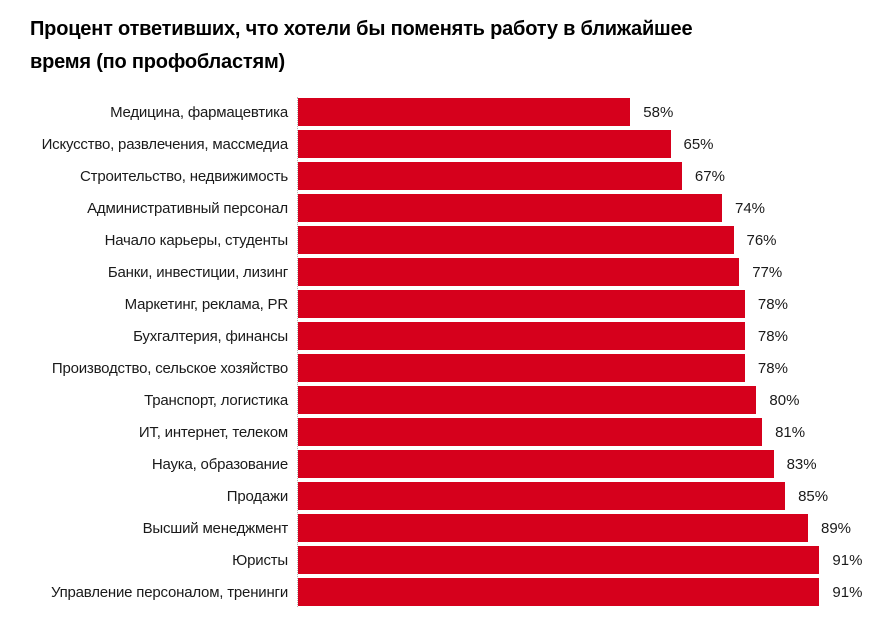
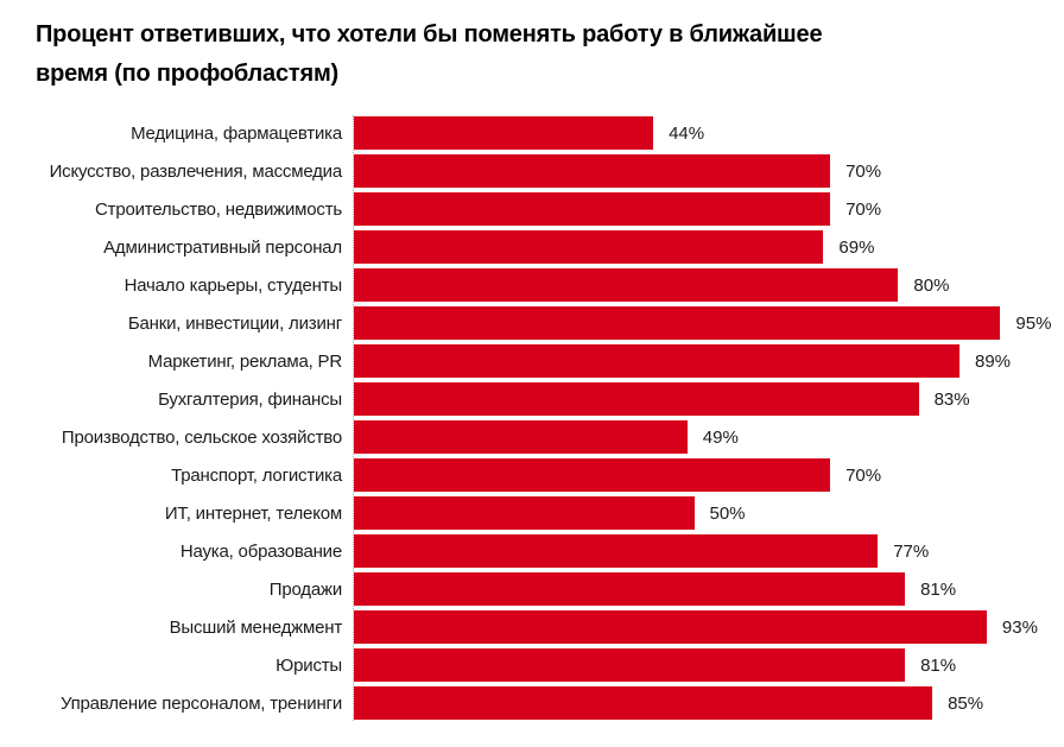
Медицина, фармацевтика: 58% -> 44%
Искусство, развлечения, массмедиа: 65% -> 70%
Строительство, недвижимость: 67% -> 70%
Административный персонал: 74% -> 69%
Начало карьеры, студенты: 76% -> 80%
Банки, инвестиции, лизинг: 77% -> 95%
Маркетинг, реклама, PR: 78% -> 89%
Бухгалтерия, финансы: 78% -> 83%
Производство, сельское хозяйство: 78% -> 49%
Транспорт, логистика: 80% -> 70%
ИТ, интернет, телеком: 81% -> 50%
Наука, образование: 83% -> 77%
Продажи: 85% -> 81%
Высший менеджмент: 89% -> 93%
Юристы: 91% -> 81%
Управление персоналом, тренинги: 91% -> 85%
